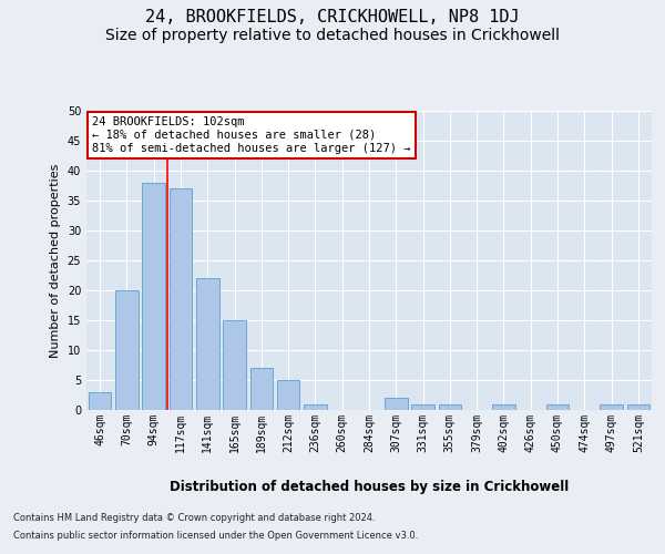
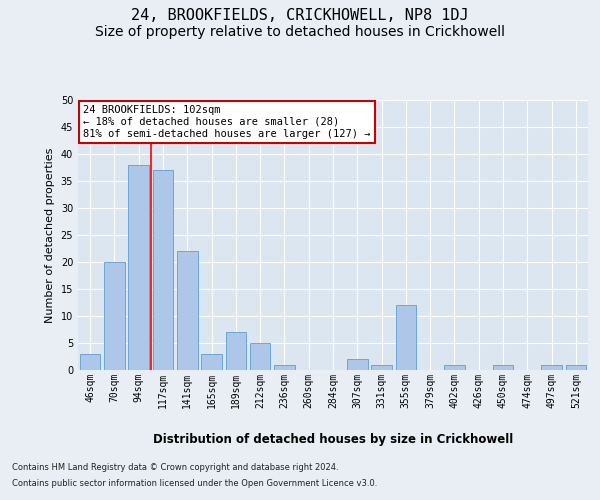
165sqm: 15 -> 3
355sqm: 1 -> 12
